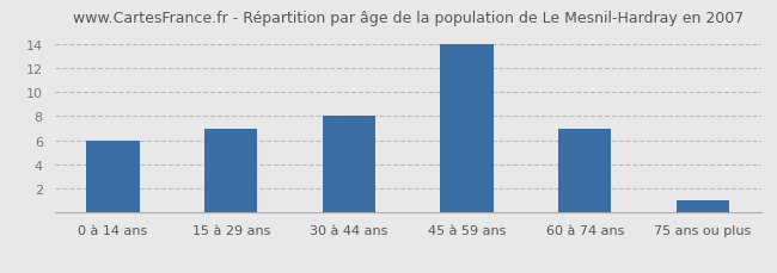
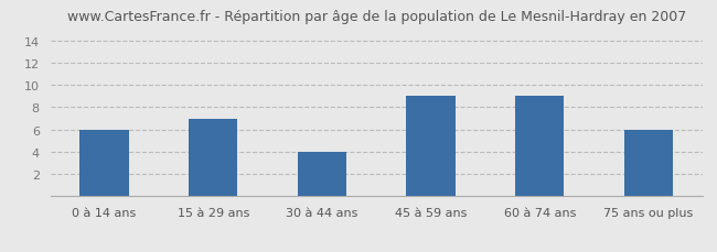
30 à 44 ans: 8 -> 4
45 à 59 ans: 14 -> 9
60 à 74 ans: 7 -> 9
75 ans ou plus: 1 -> 6
